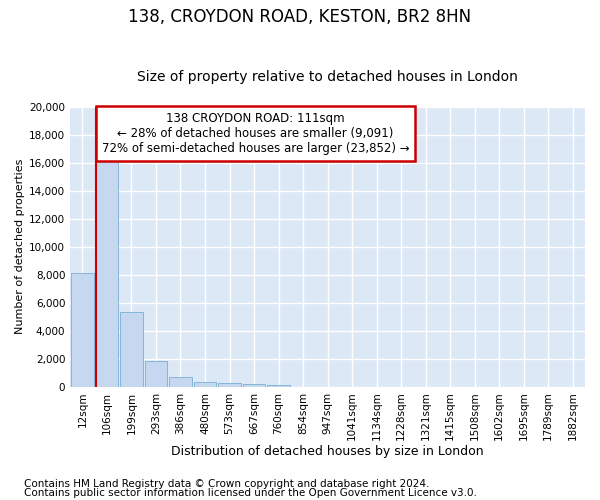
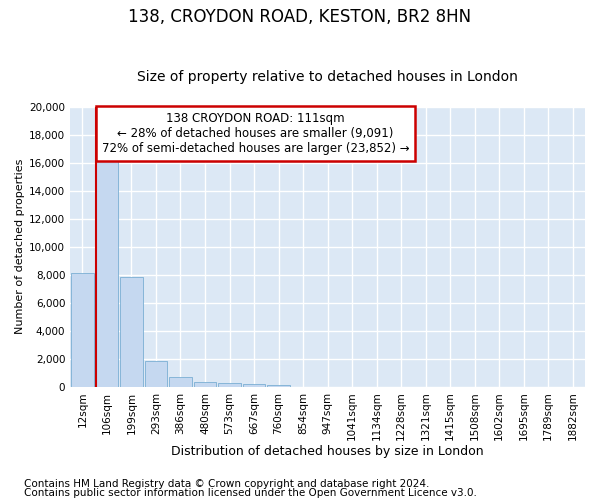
199sqm: 5,300 -> 7,800
